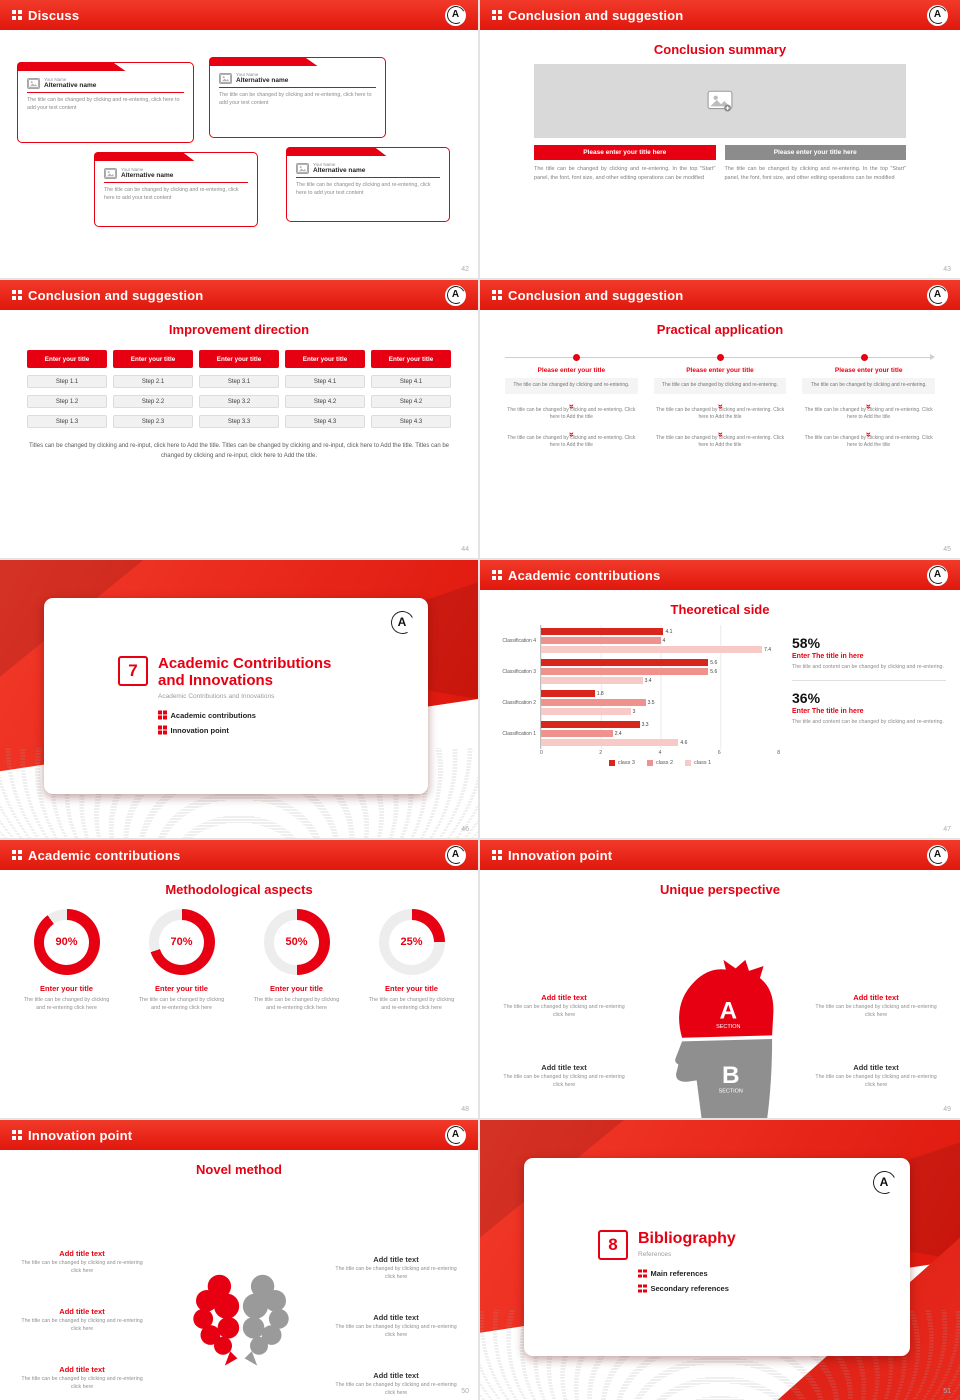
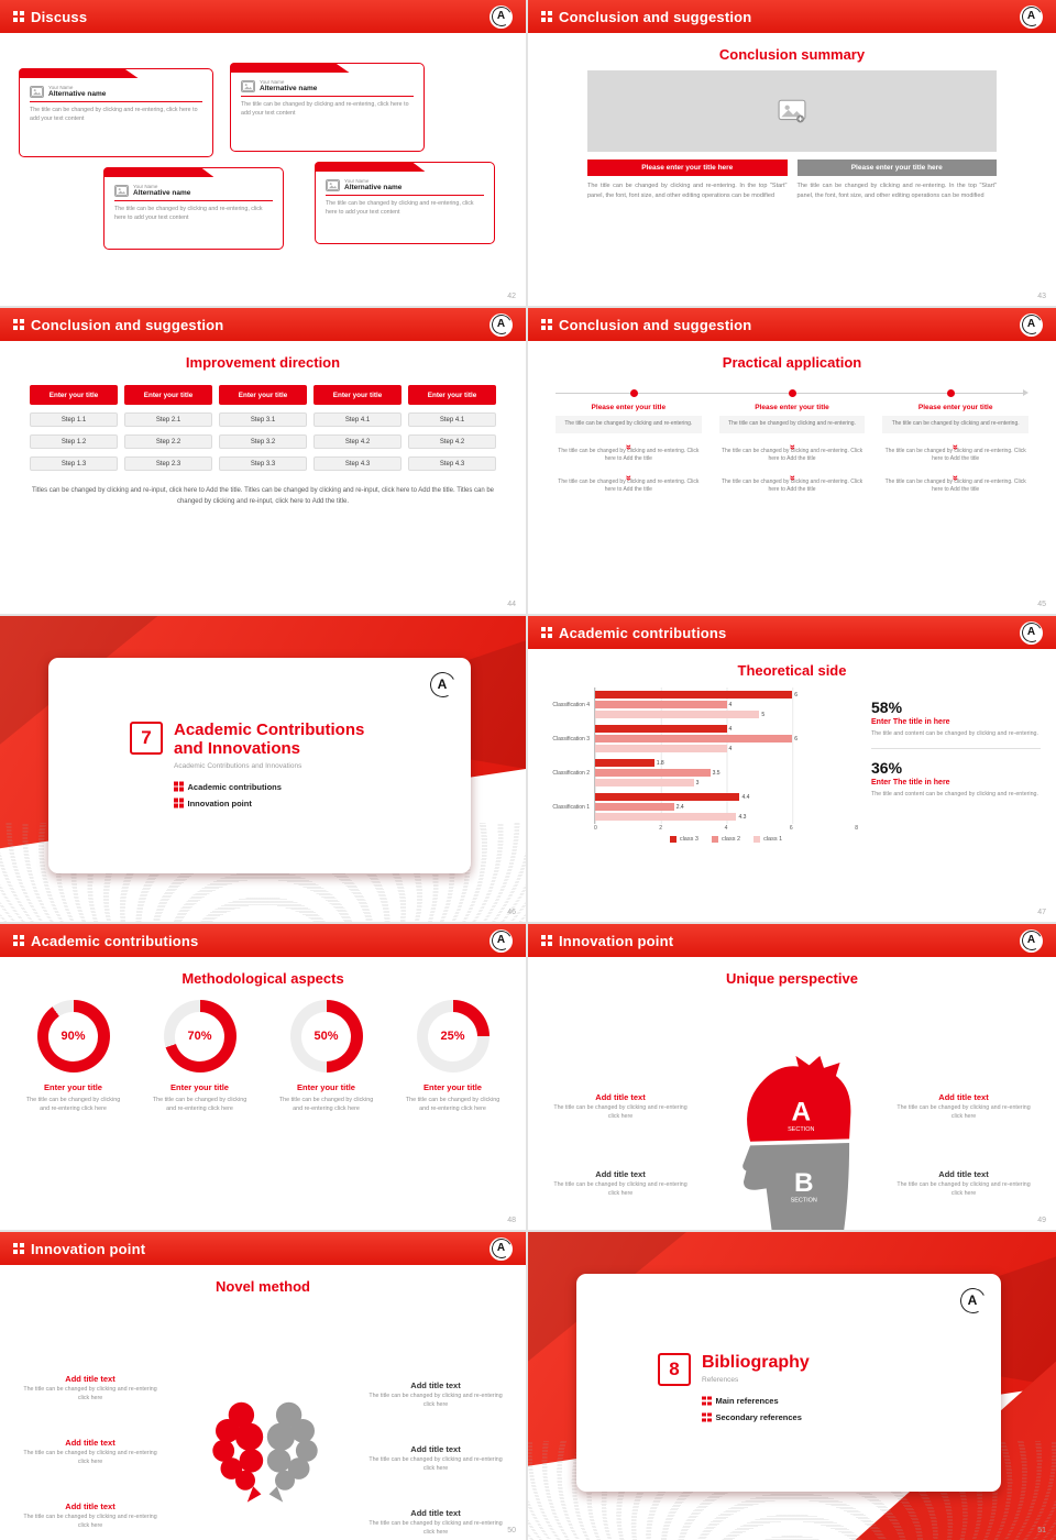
Theoretical side/class 3/Classification 4: 4.1 -> 6
Theoretical side/class 1/Classification 4: 7.4 -> 5
Theoretical side/class 3/Classification 3: 5.6 -> 4
Theoretical side/class 2/Classification 3: 5.6 -> 6
Theoretical side/class 1/Classification 3: 3.4 -> 4
Theoretical side/class 3/Classification 1: 3.3 -> 4.4
Theoretical side/class 1/Classification 1: 4.6 -> 4.3
